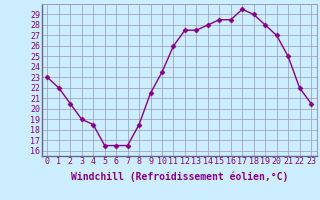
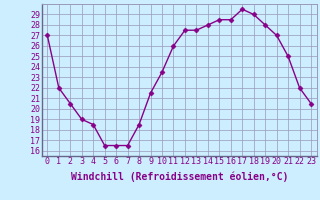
0: 23.0 -> 27.0
